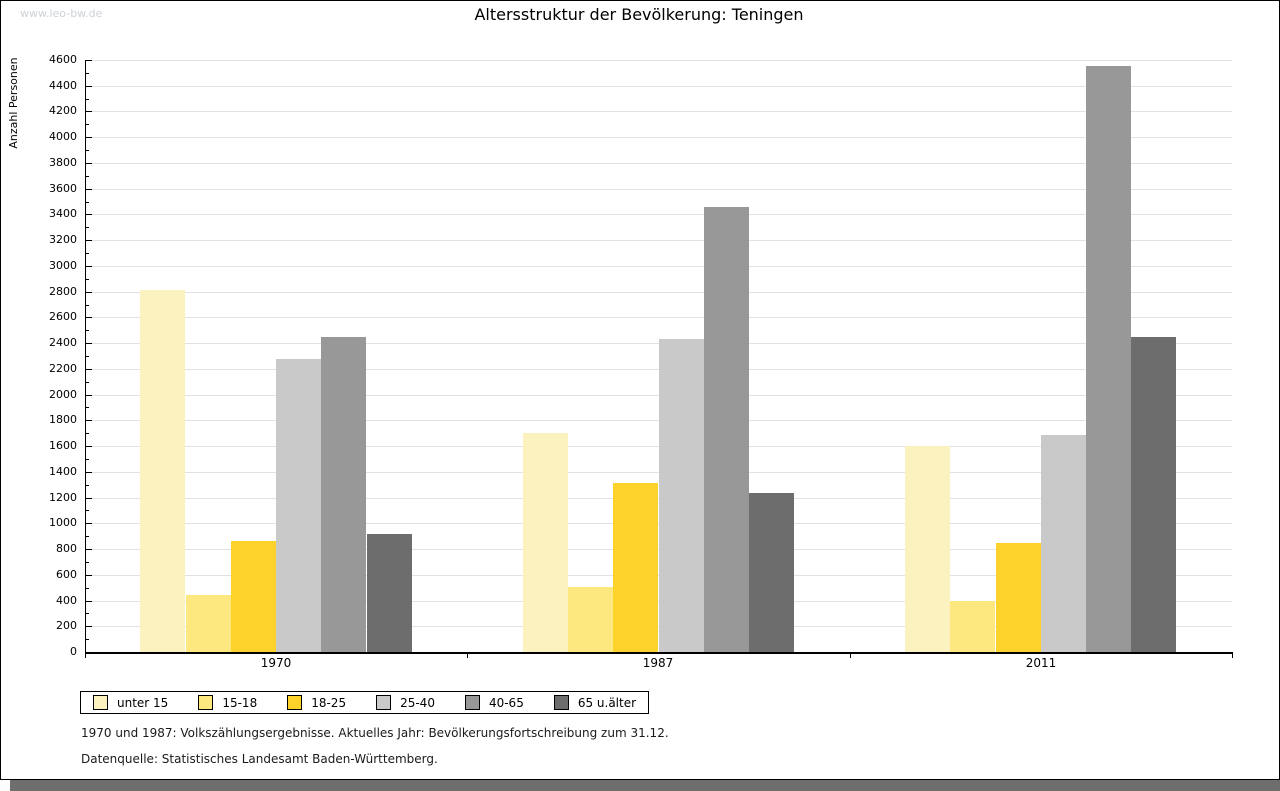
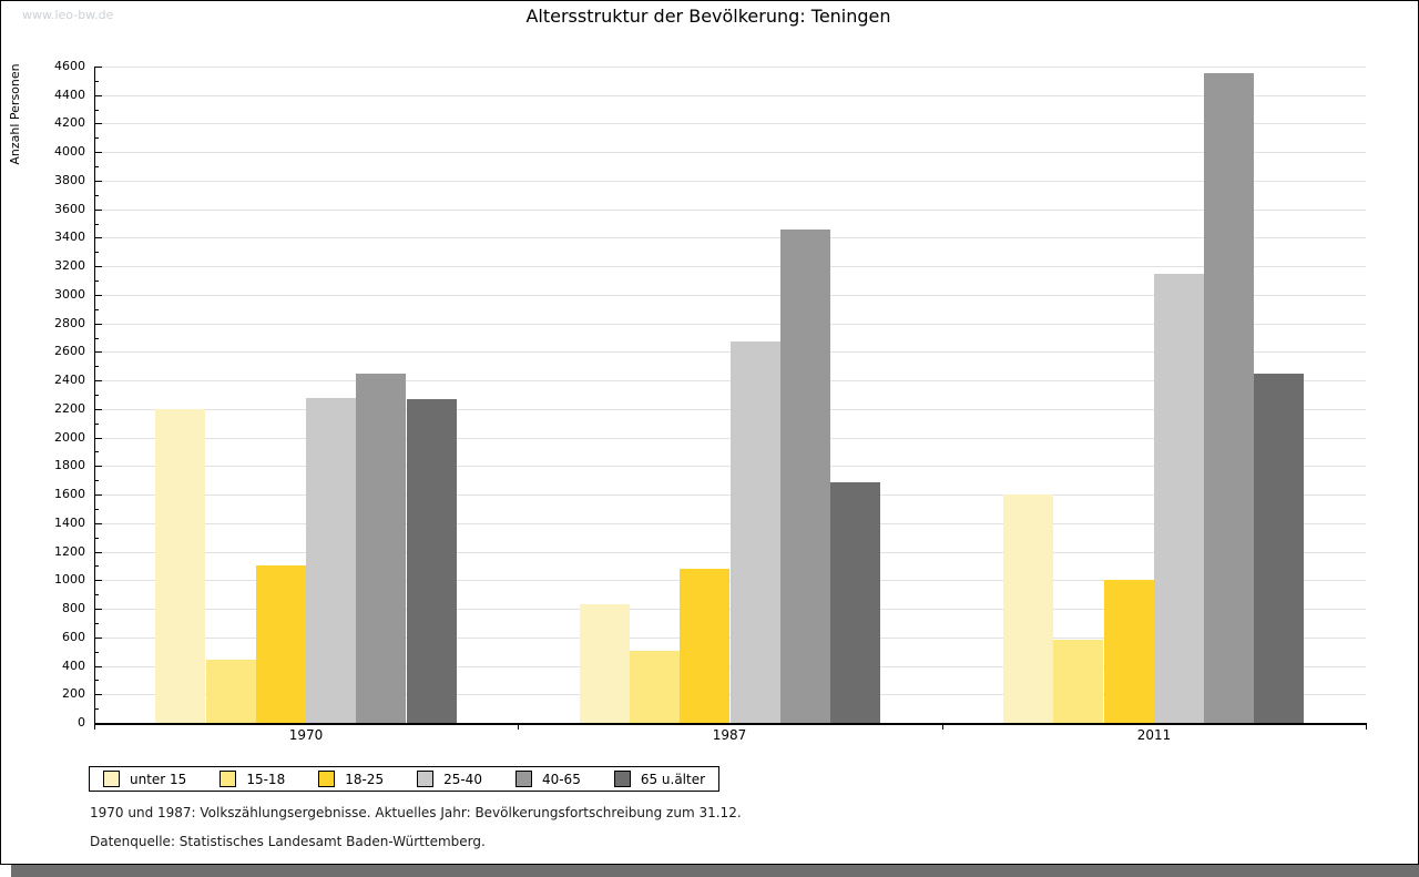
unter 15/1970: 2810 -> 2200
18-25/1970: 860 -> 1100
65 u.älter/1970: 920 -> 2270
unter 15/1987: 1700 -> 830
18-25/1987: 1320 -> 1080
25-40/1987: 2430 -> 2670
65 u.älter/1987: 1240 -> 1690
15-18/2011: 400 -> 580
18-25/2011: 840 -> 1000
25-40/2011: 1690 -> 3150
